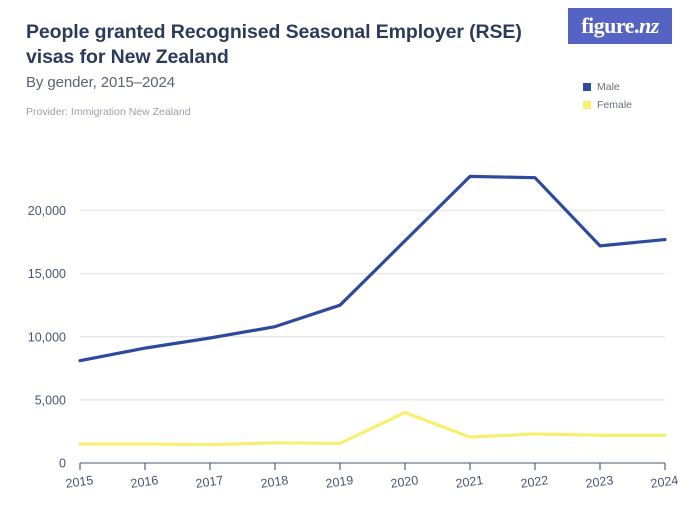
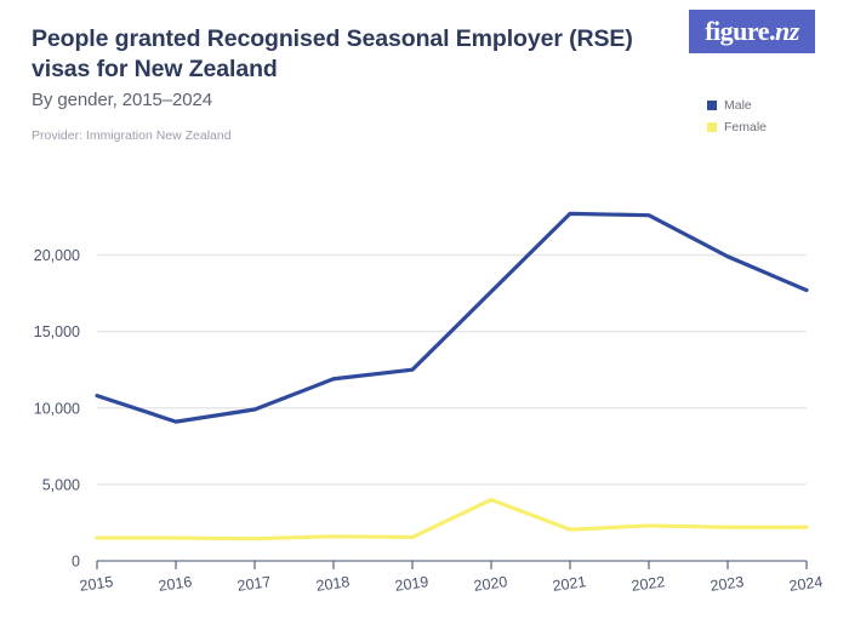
Male/2015: 8100 -> 10800
Male/2018: 10800 -> 11900
Male/2023: 17200 -> 19900
